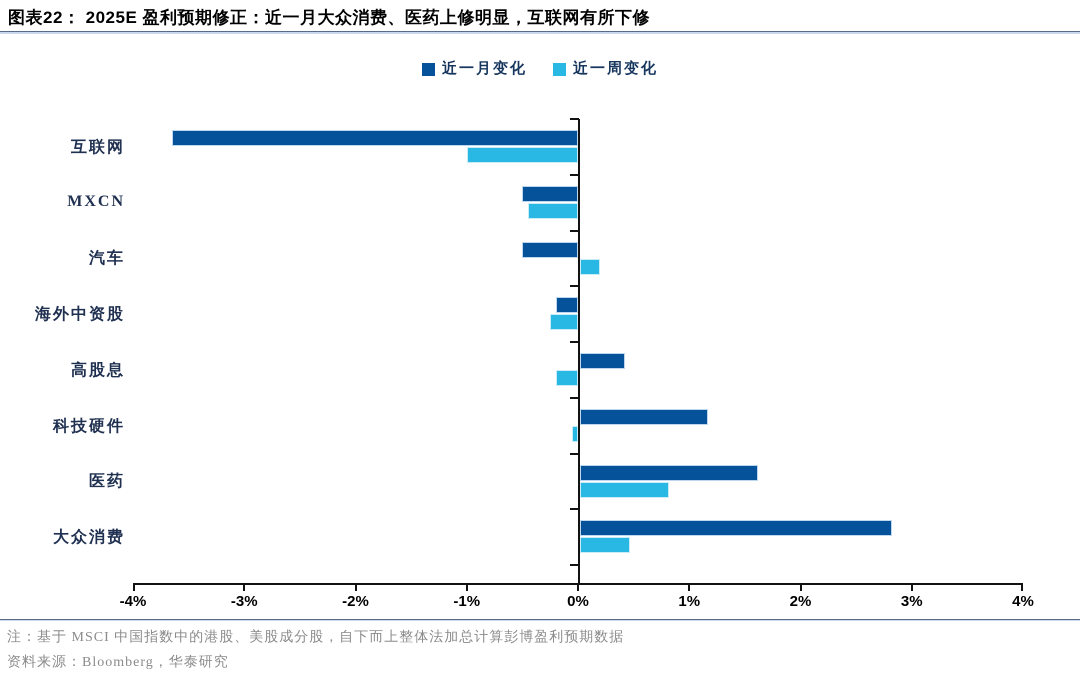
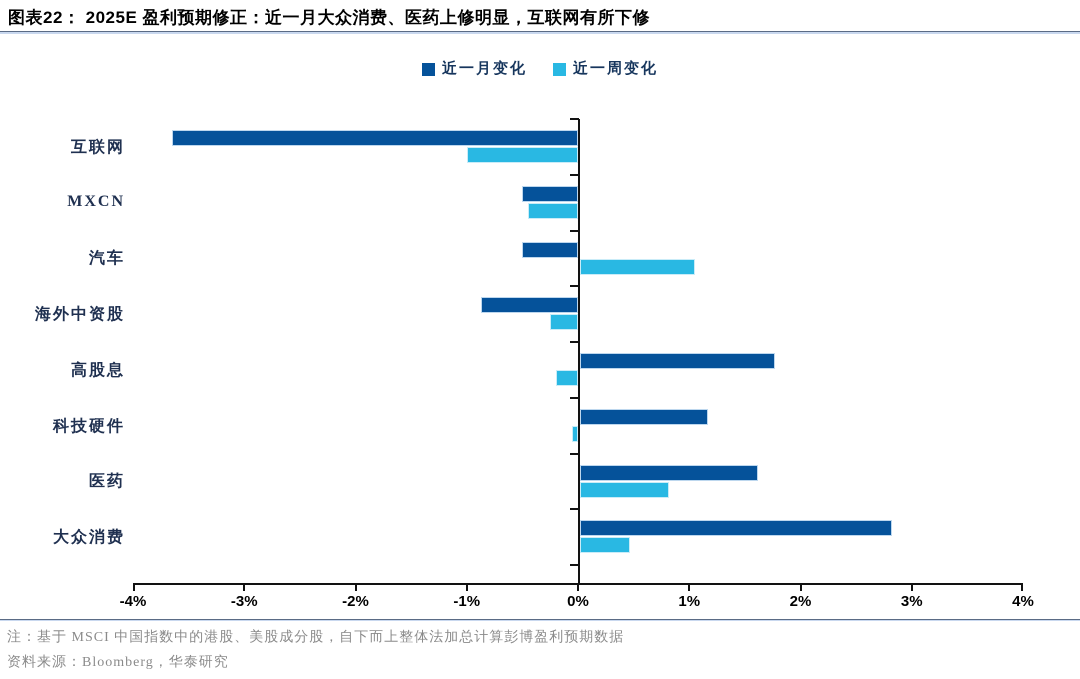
近一周变化/汽车: 0.18% -> 1.03%
近一月变化/海外中资股: -0.20% -> -0.87%
近一月变化/高股息: 0.40% -> 1.75%
